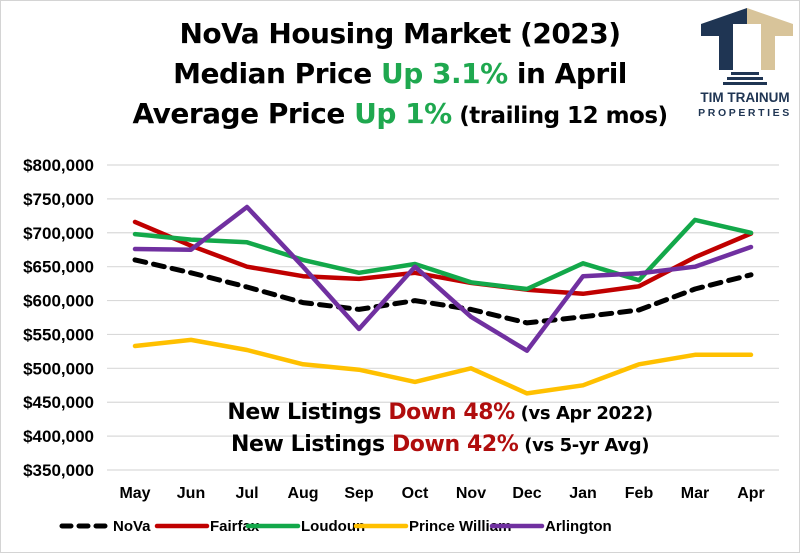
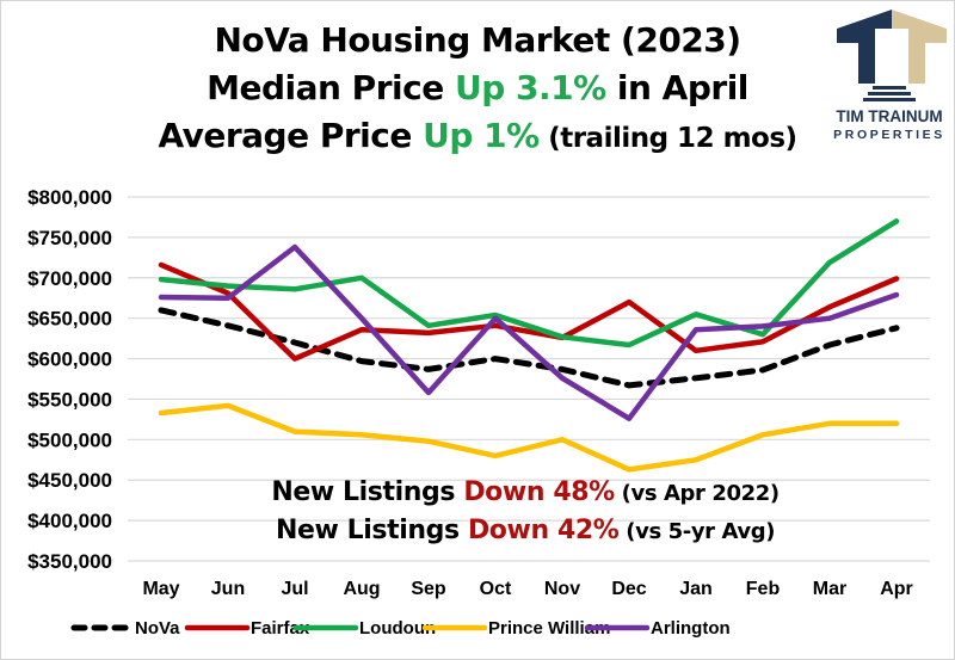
Fairfax/Jul: $650000 -> $600000
Prince William/Jul: $530000 -> $510000
Loudoun/Aug: $660000 -> $700000
Fairfax/Dec: $620000 -> $670000
Loudoun/Apr: $700000 -> $770000
